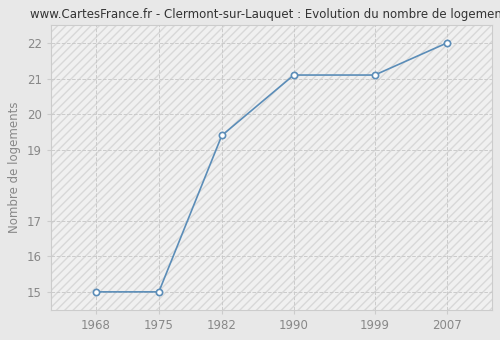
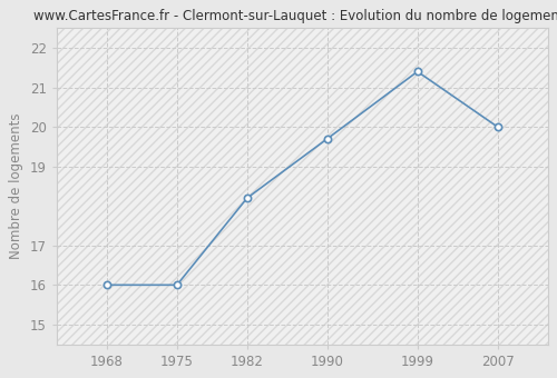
1968: 15.0 -> 16.0
1975: 15.0 -> 16.0
1982: 19.4 -> 18.2
1990: 21.1 -> 19.7
1999: 21.1 -> 21.4
2007: 22.0 -> 20.0
